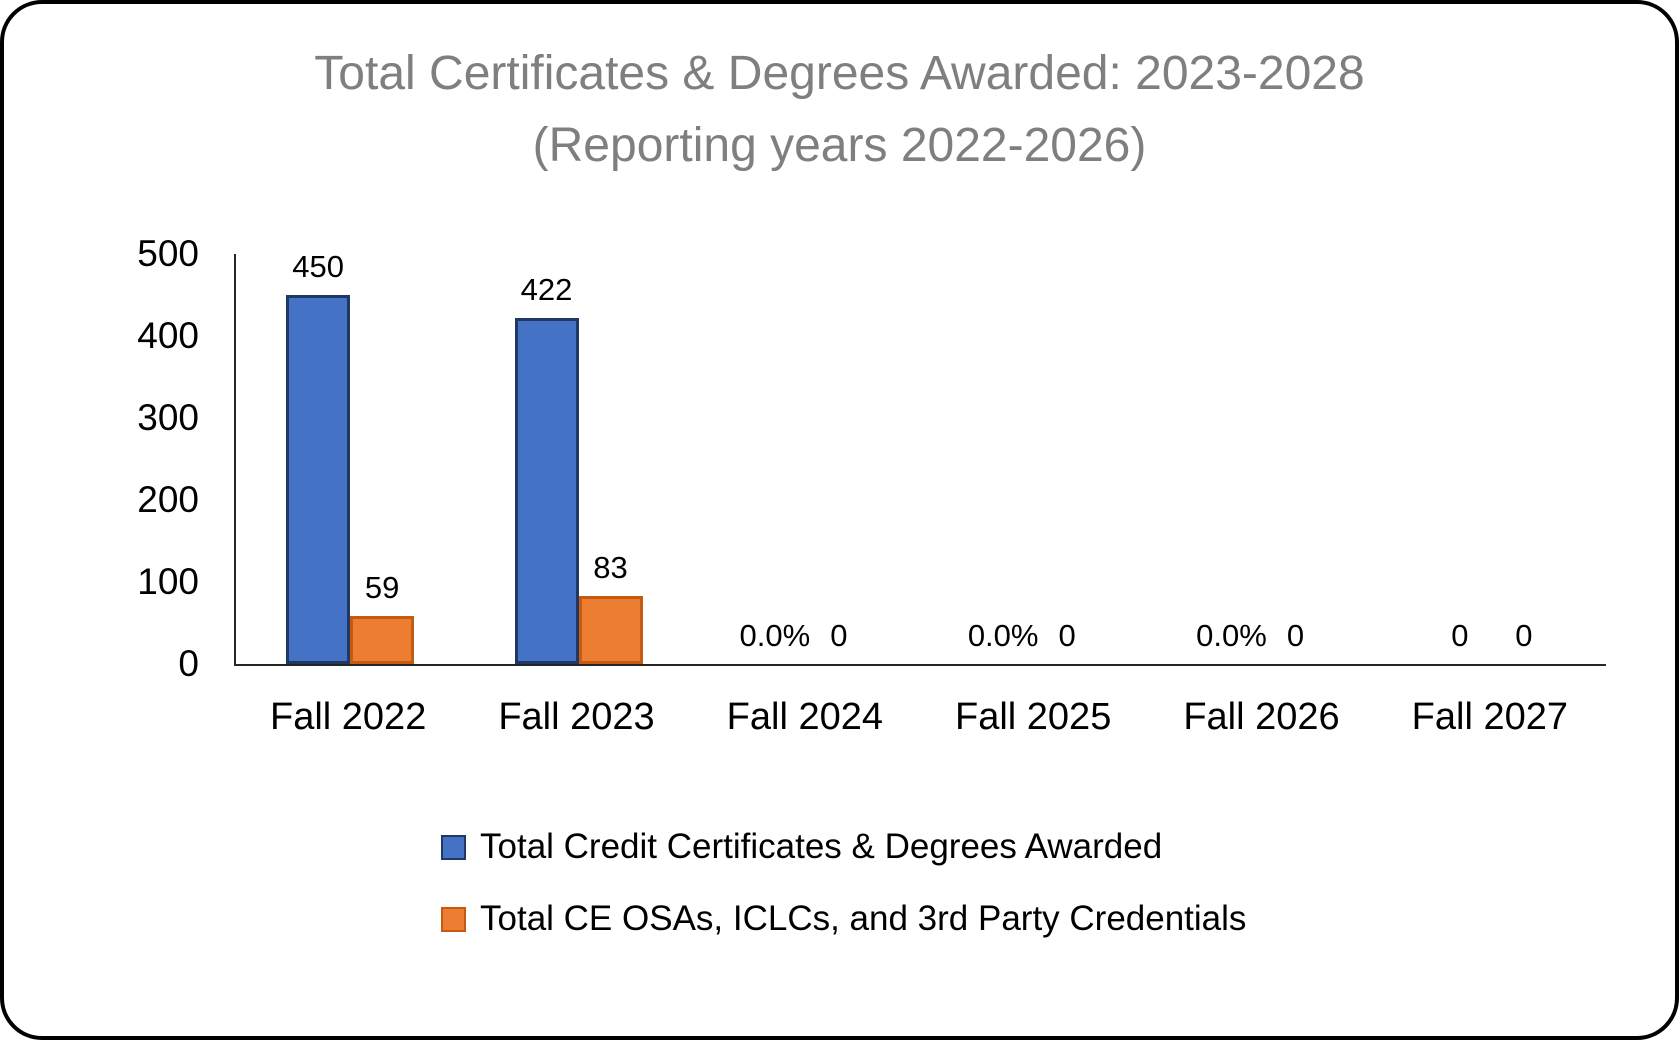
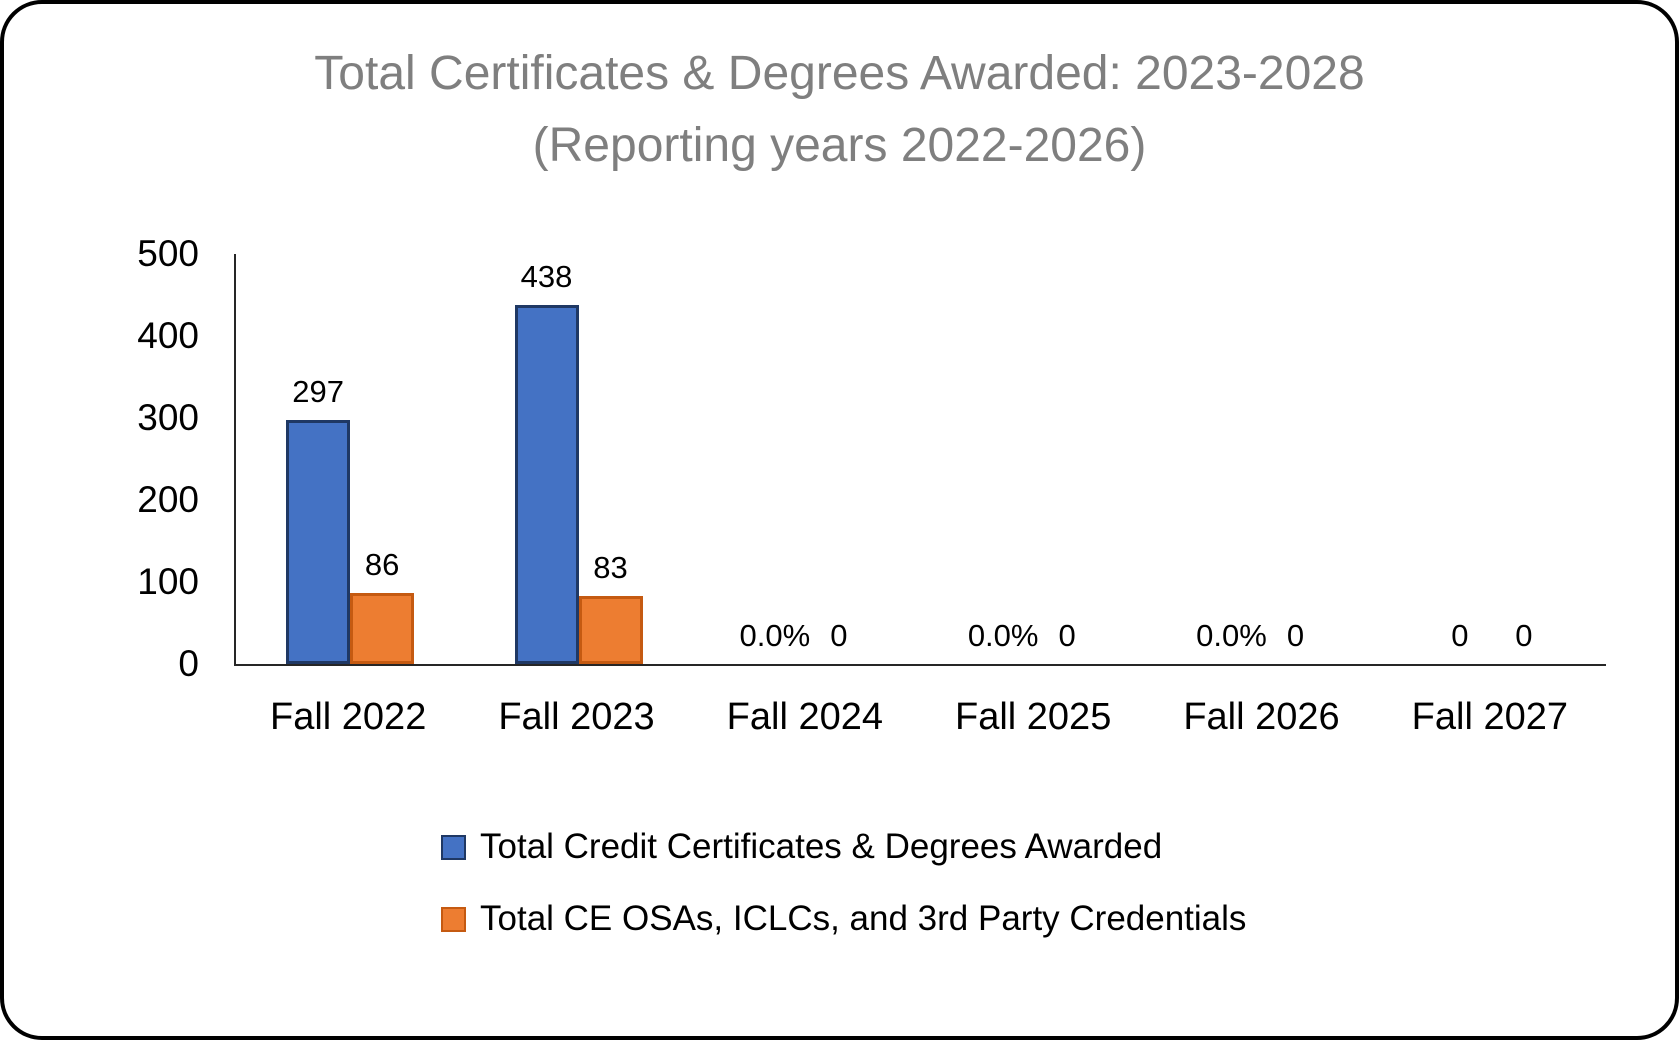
Total Credit Certificates & Degrees Awarded/Fall 2022: 450 -> 297
Total CE OSAs, ICLCs, and 3rd Party Credentials/Fall 2022: 59 -> 86
Total Credit Certificates & Degrees Awarded/Fall 2023: 422 -> 438
